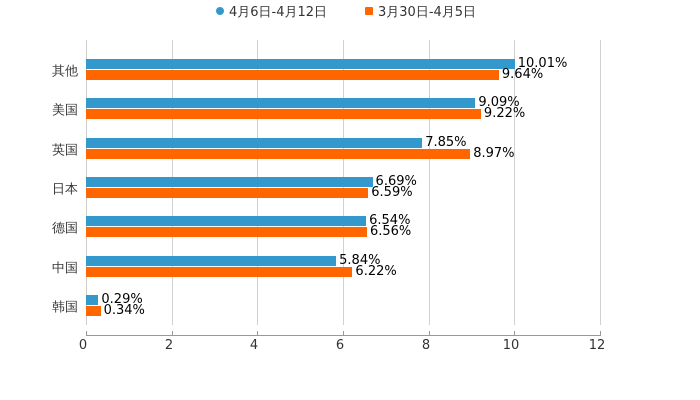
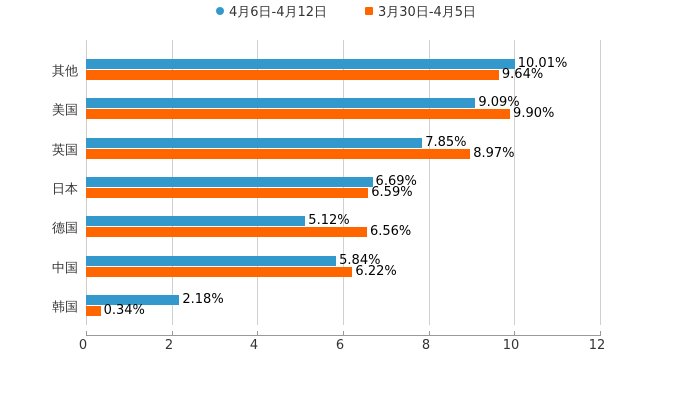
3月30日-4月5日/美国: 9.22% -> 9.90%
4月6日-4月12日/德国: 6.54% -> 5.12%
4月6日-4月12日/韩国: 0.29% -> 2.18%
